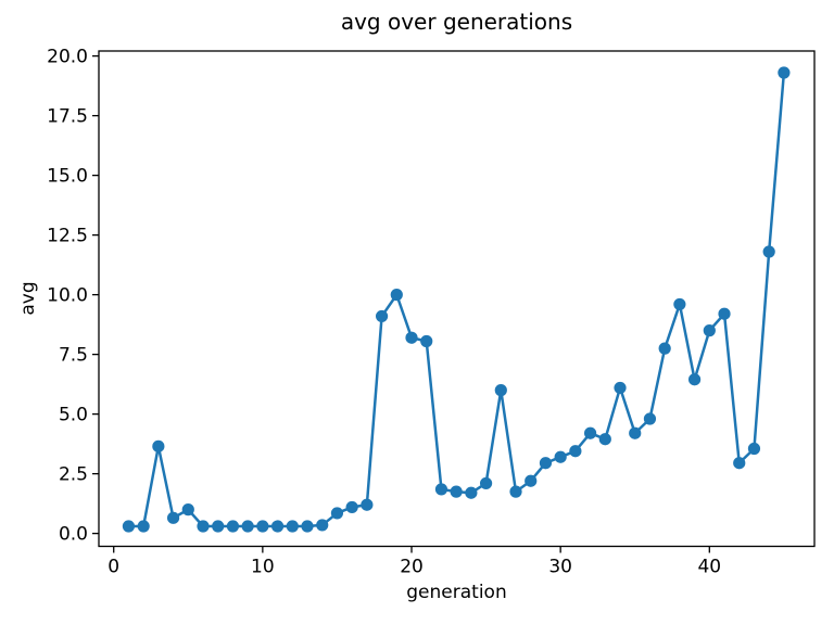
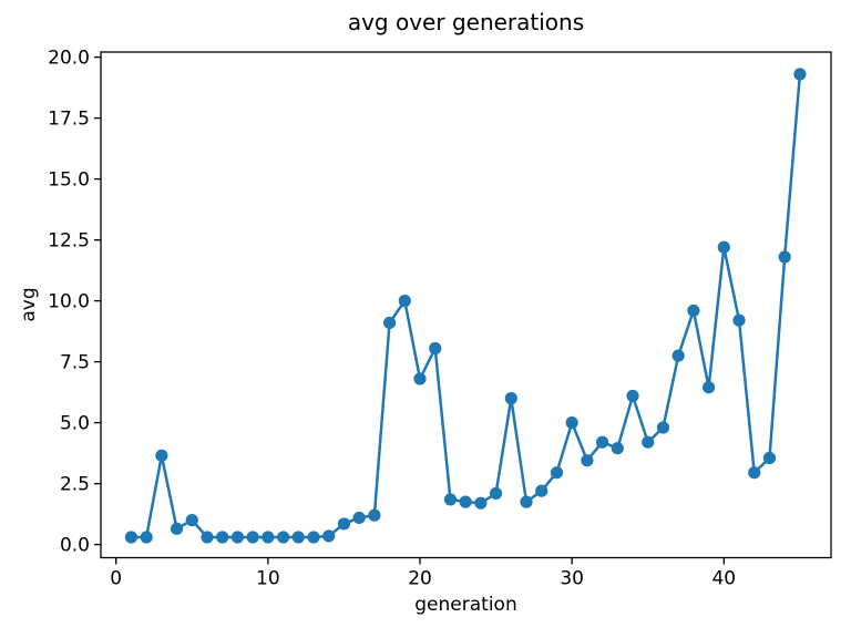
20: 8.2 -> 6.8
30: 3.2 -> 5.0
40: 8.5 -> 12.2
